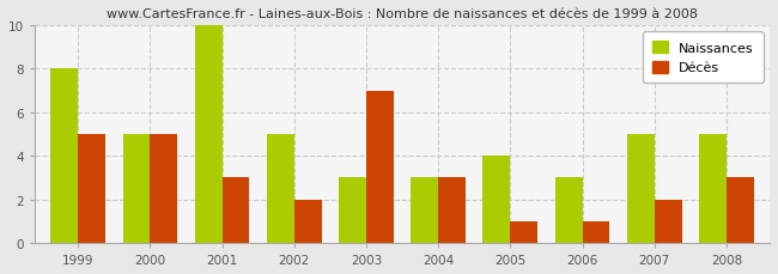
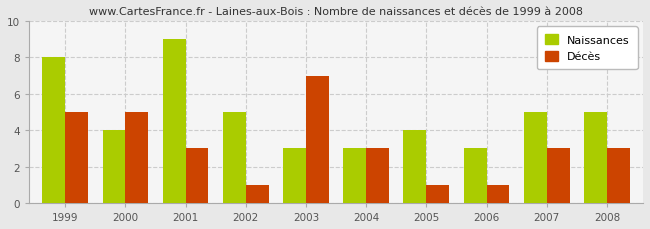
Naissances/2000: 5 -> 4
Naissances/2001: 10 -> 9
Décès/2002: 2 -> 1
Décès/2007: 2 -> 3
